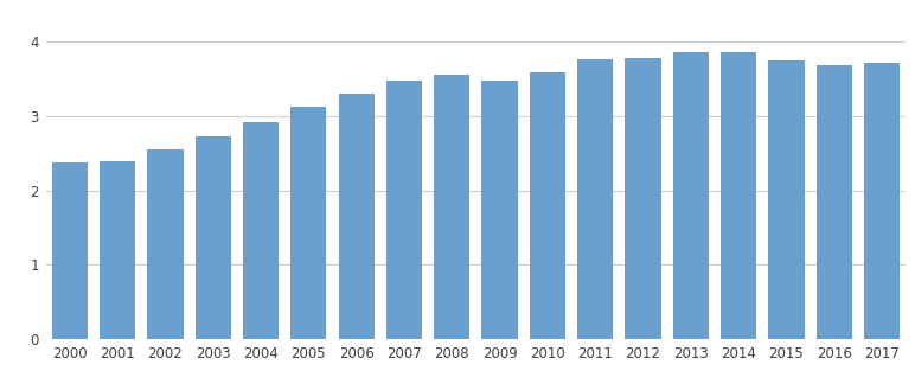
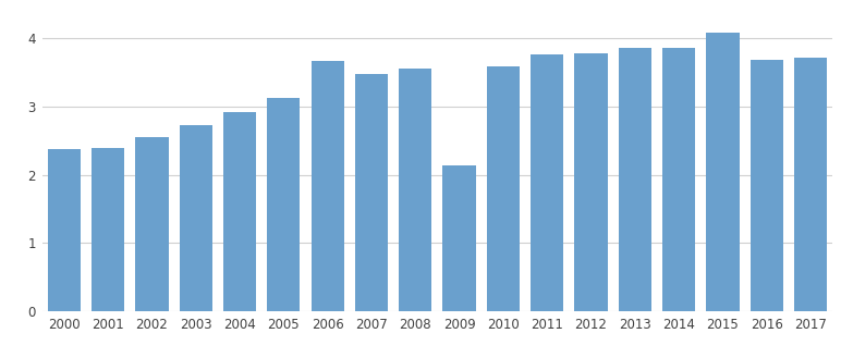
2006: 3.30 -> 3.66
2009: 3.47 -> 2.14
2015: 3.74 -> 4.08
